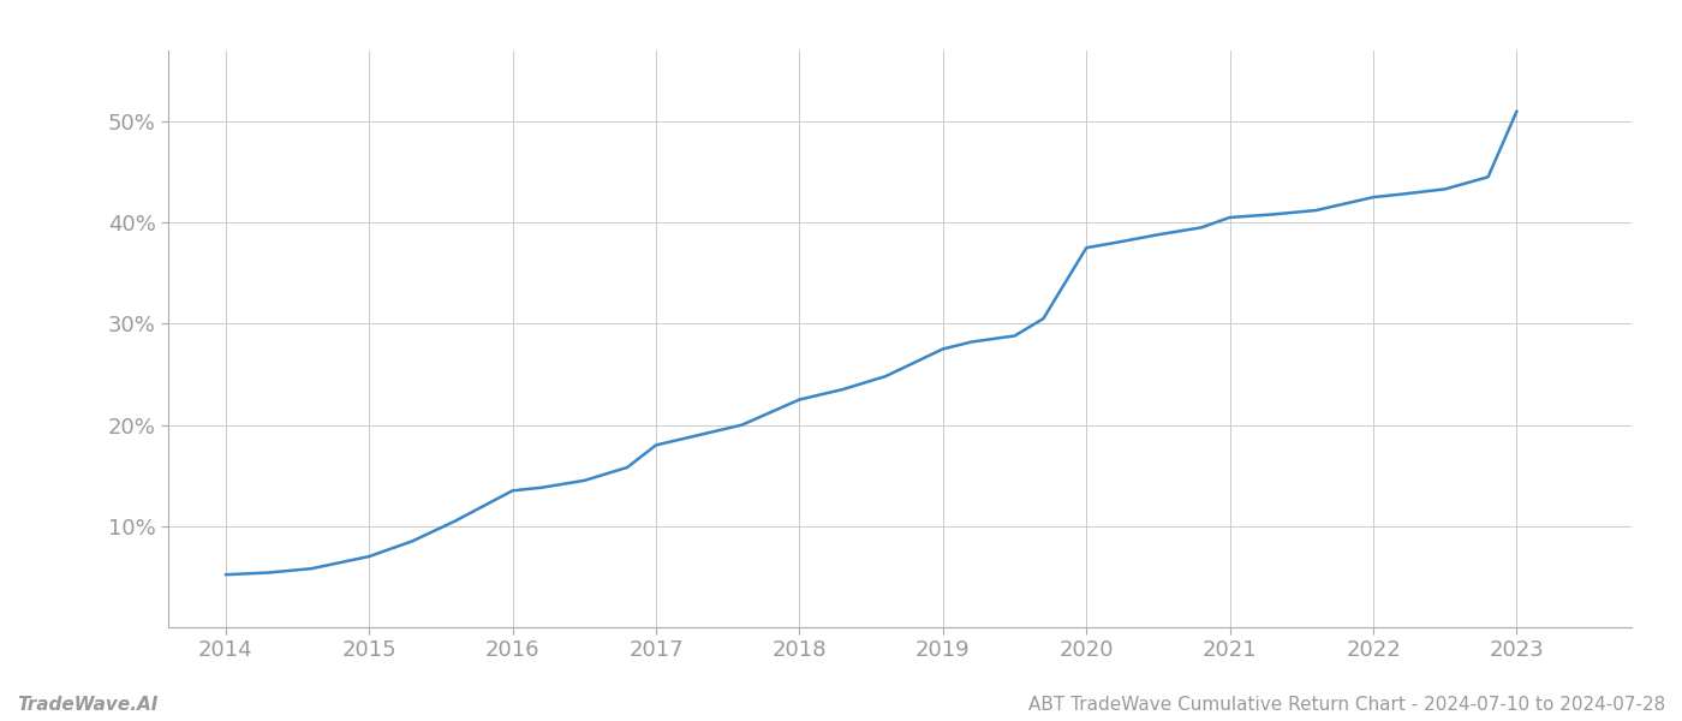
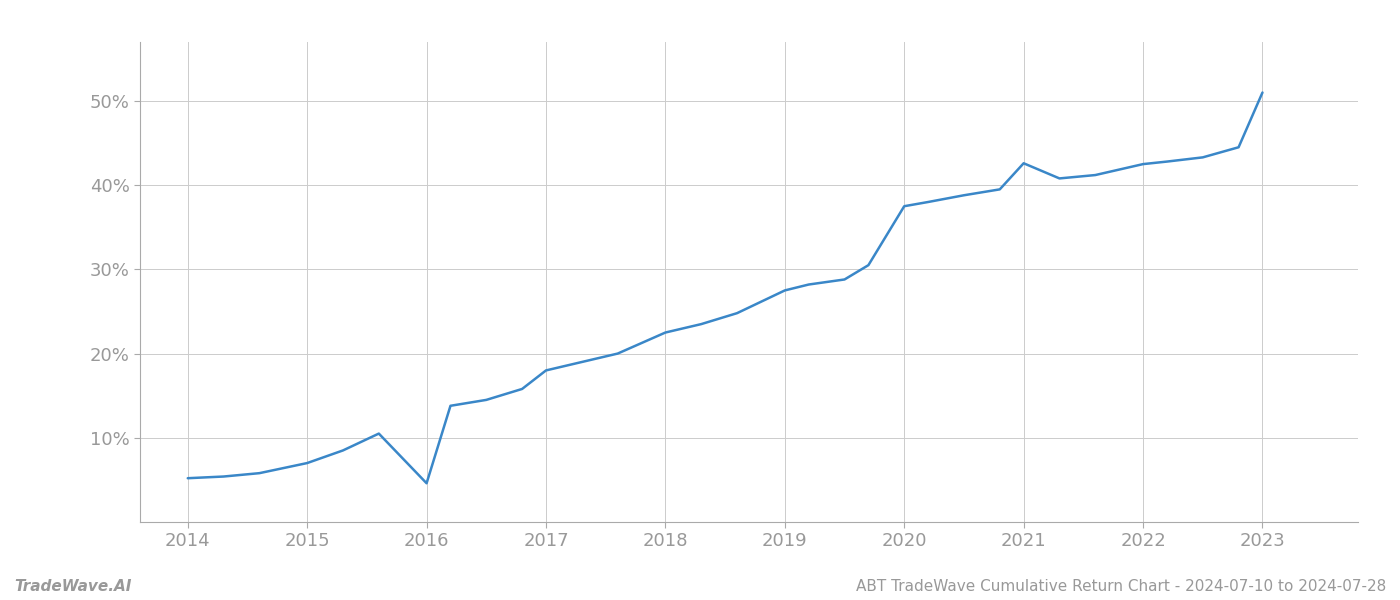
2016: 13.5% -> 4.6%
2021: 40.5% -> 42.6%
